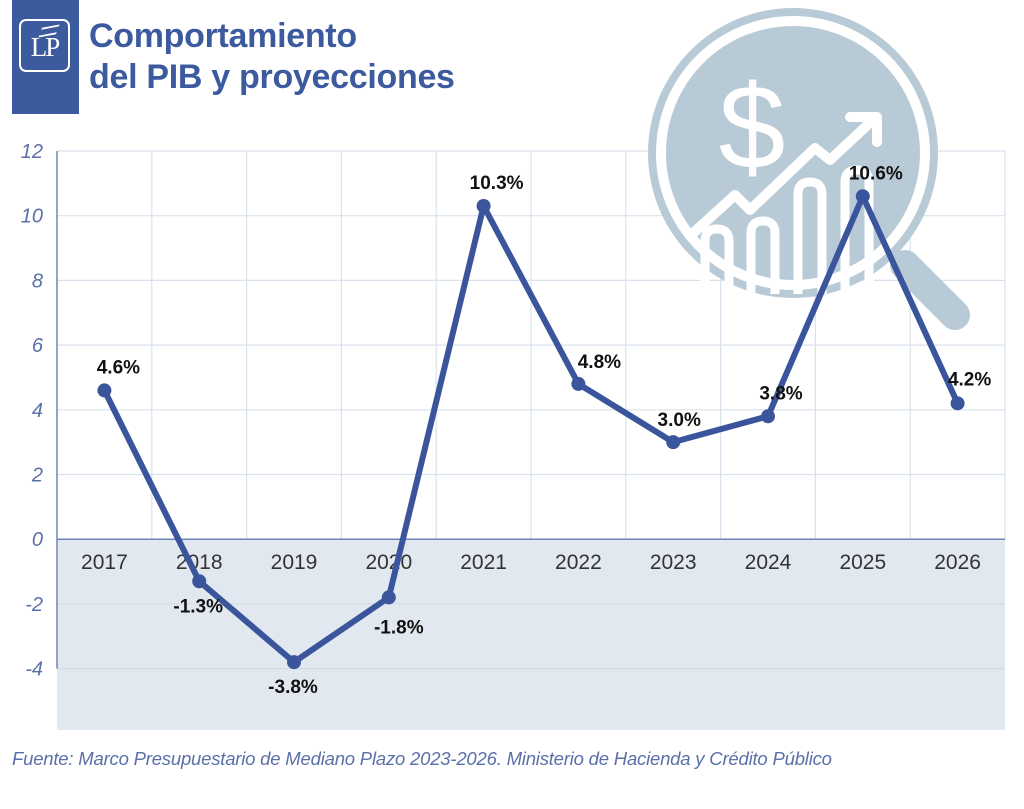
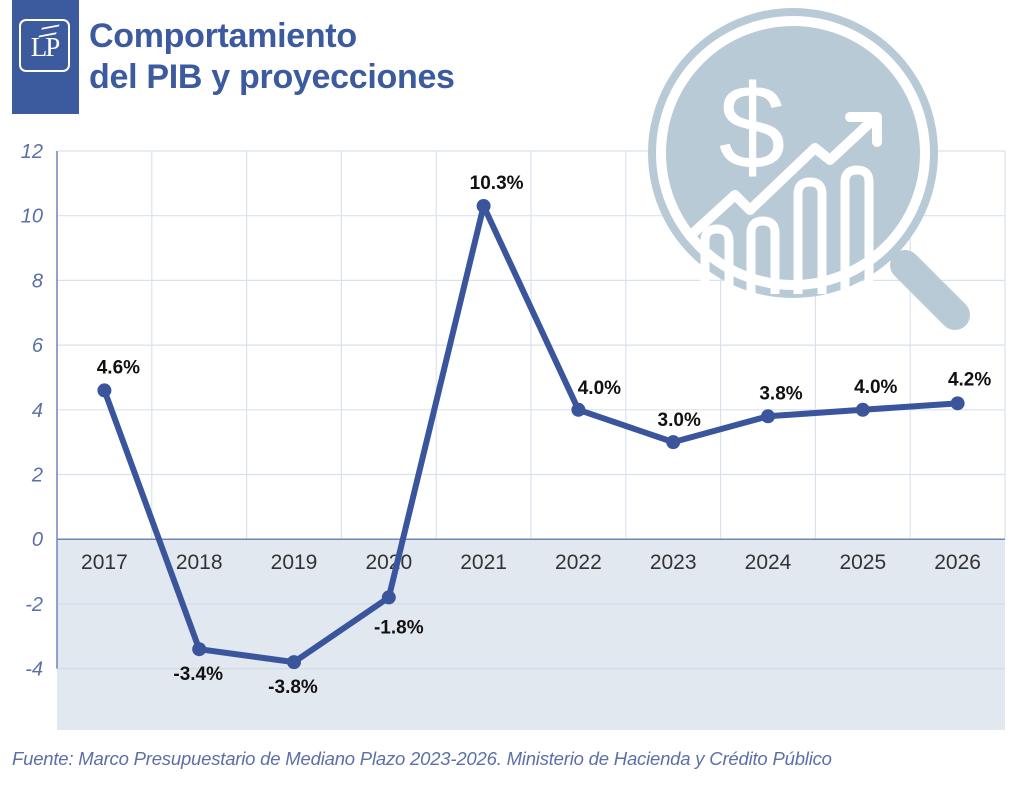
2018: -1.3% -> -3.4%
2022: 4.8% -> 4.0%
2025: 10.6% -> 4.0%
